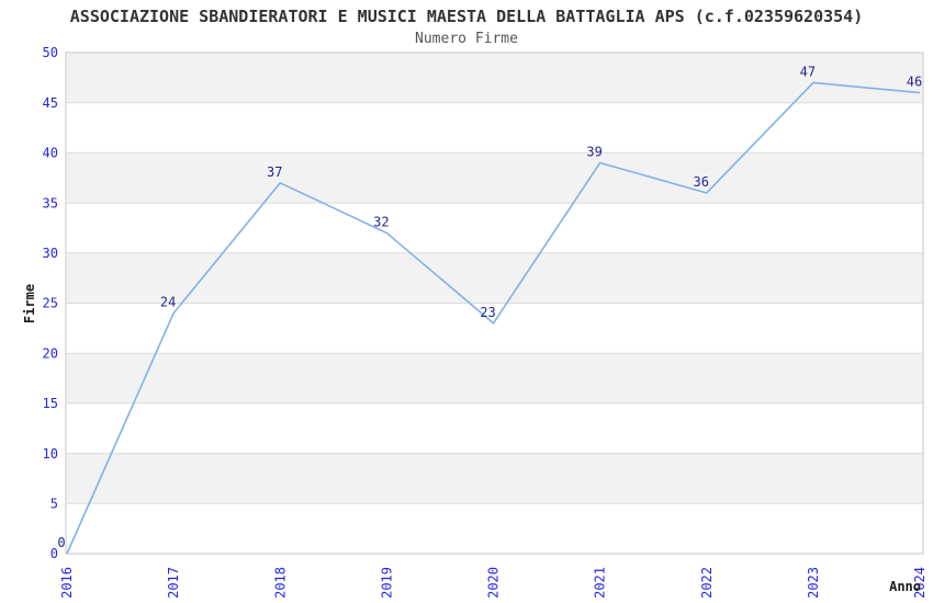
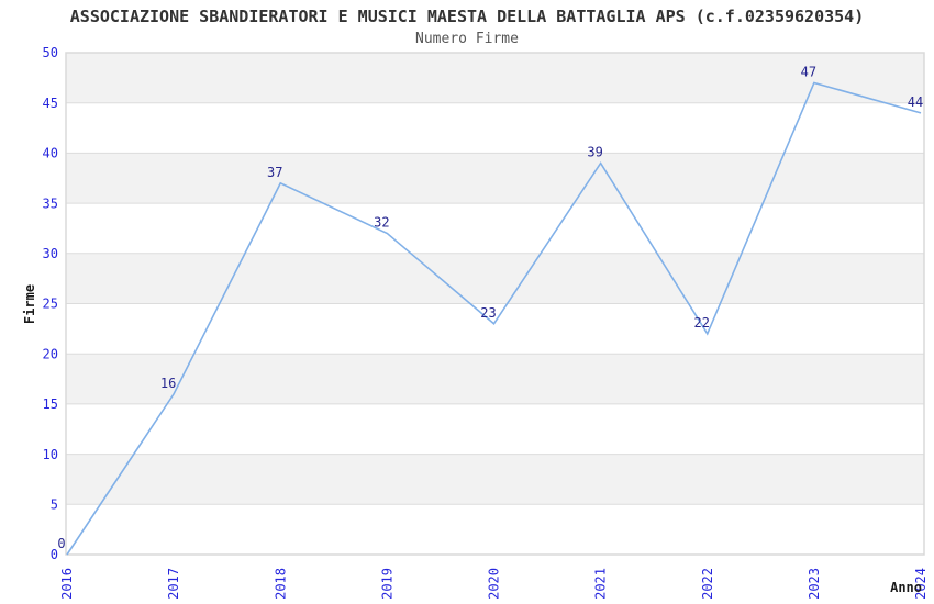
2017: 24 -> 16
2022: 36 -> 22
2024: 46 -> 44
